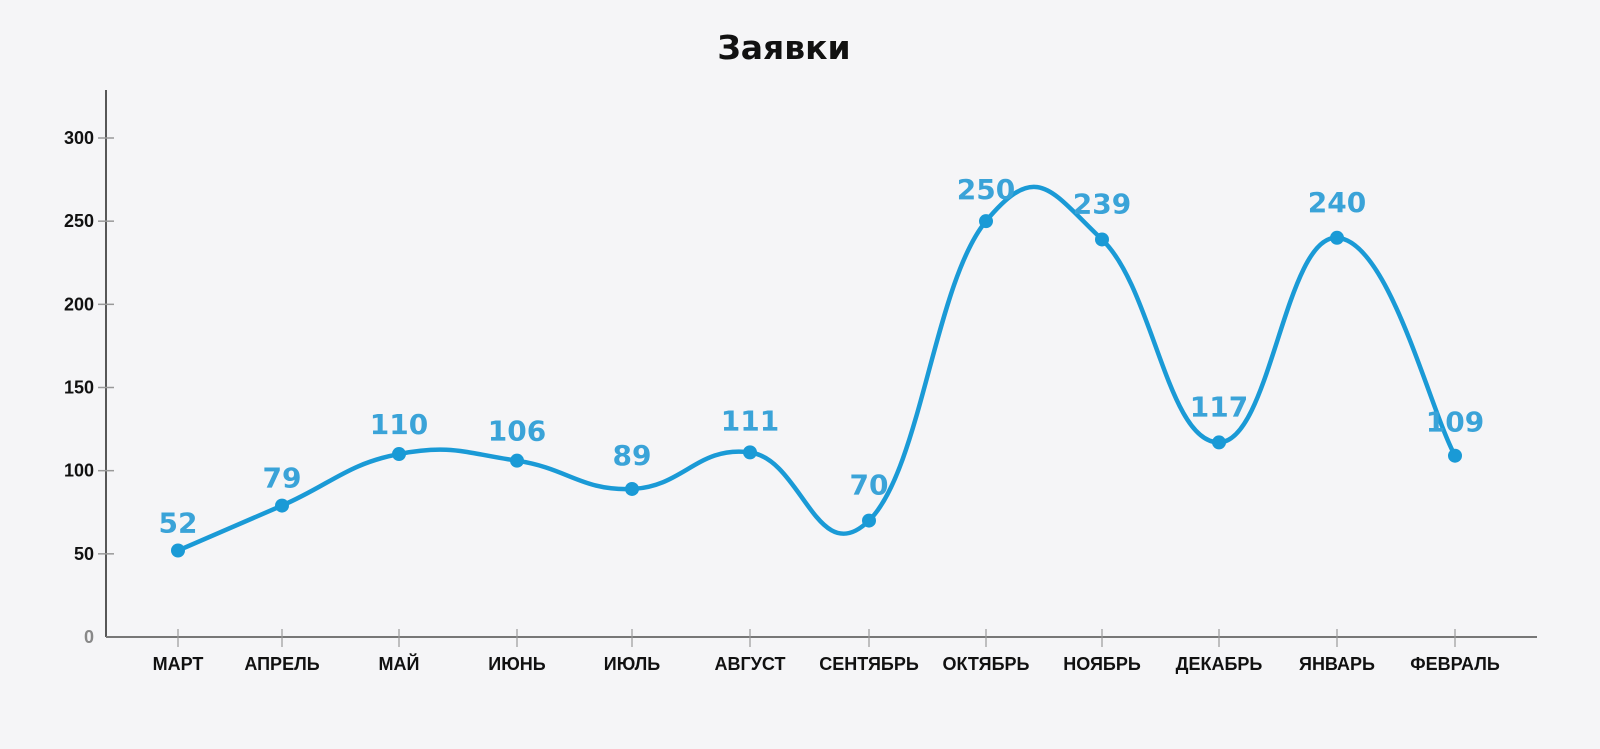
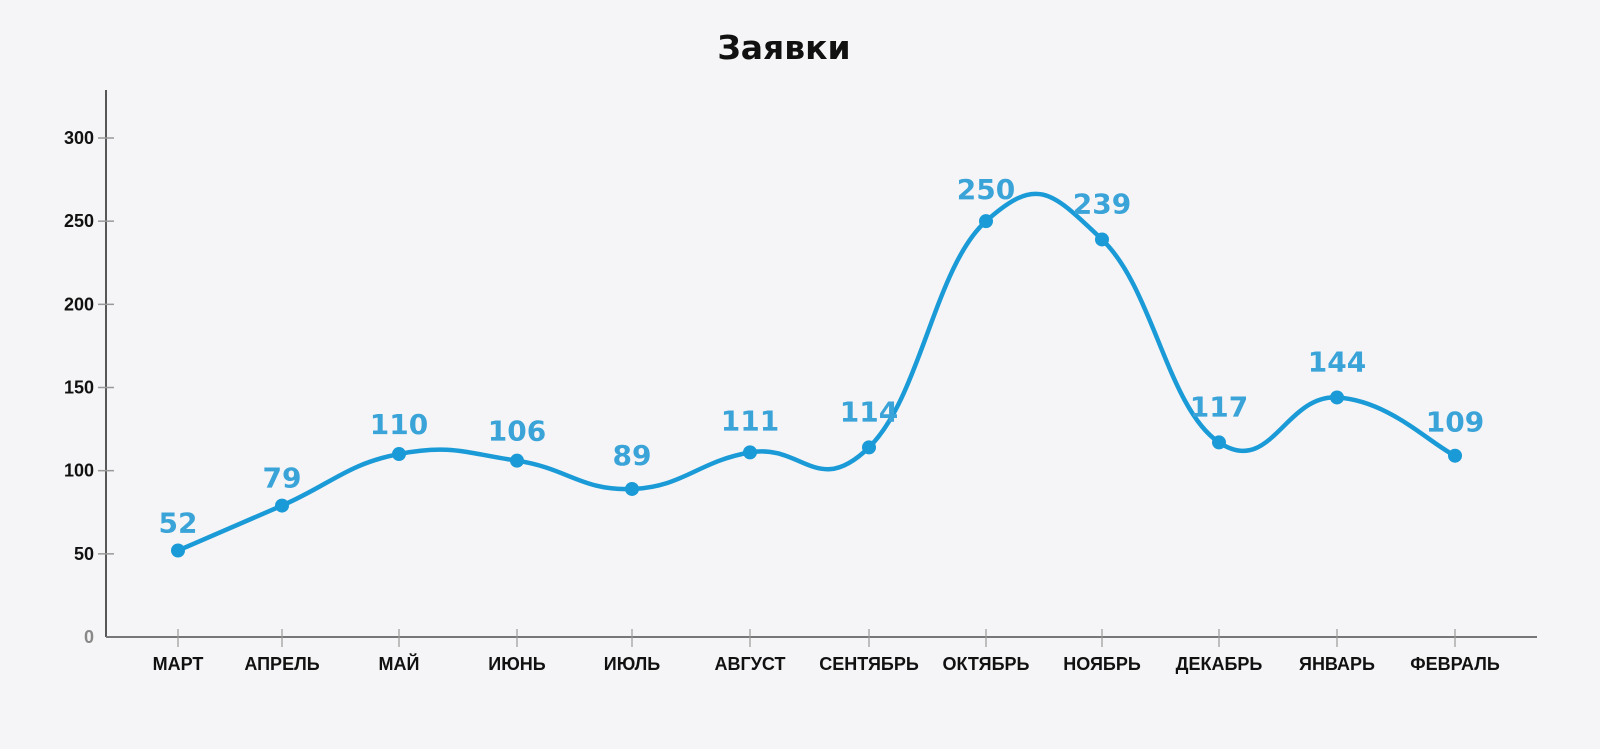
СЕНТЯБРЬ: 70 -> 114
ЯНВАРЬ: 240 -> 144
